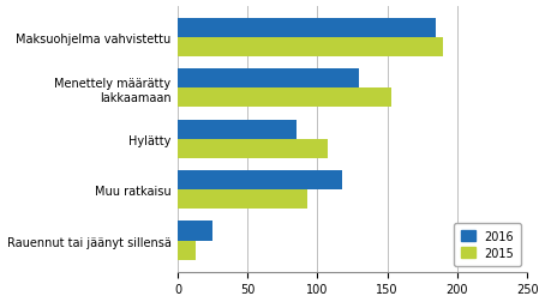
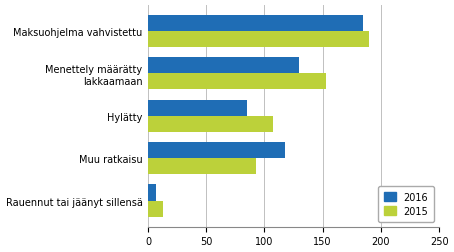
2016/Rauennut tai jäänyt sillensä: 25 -> 7
